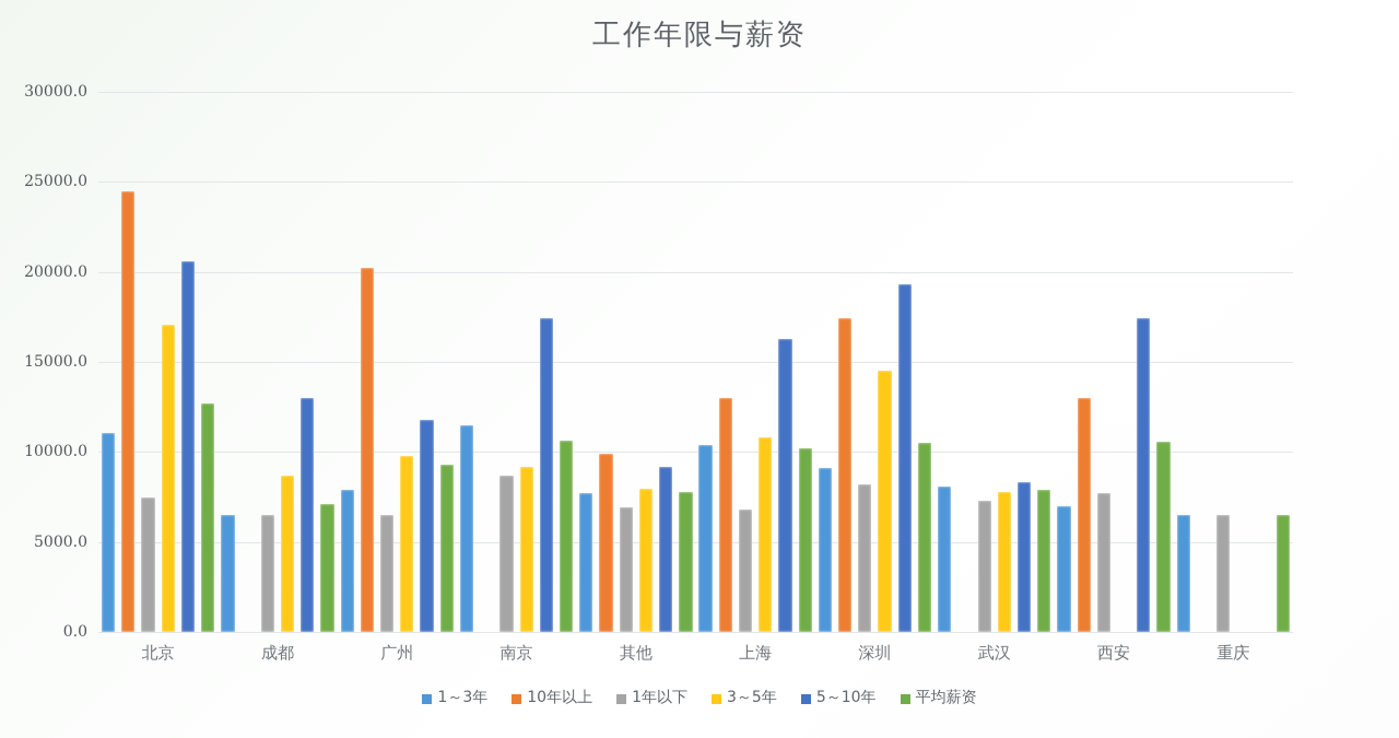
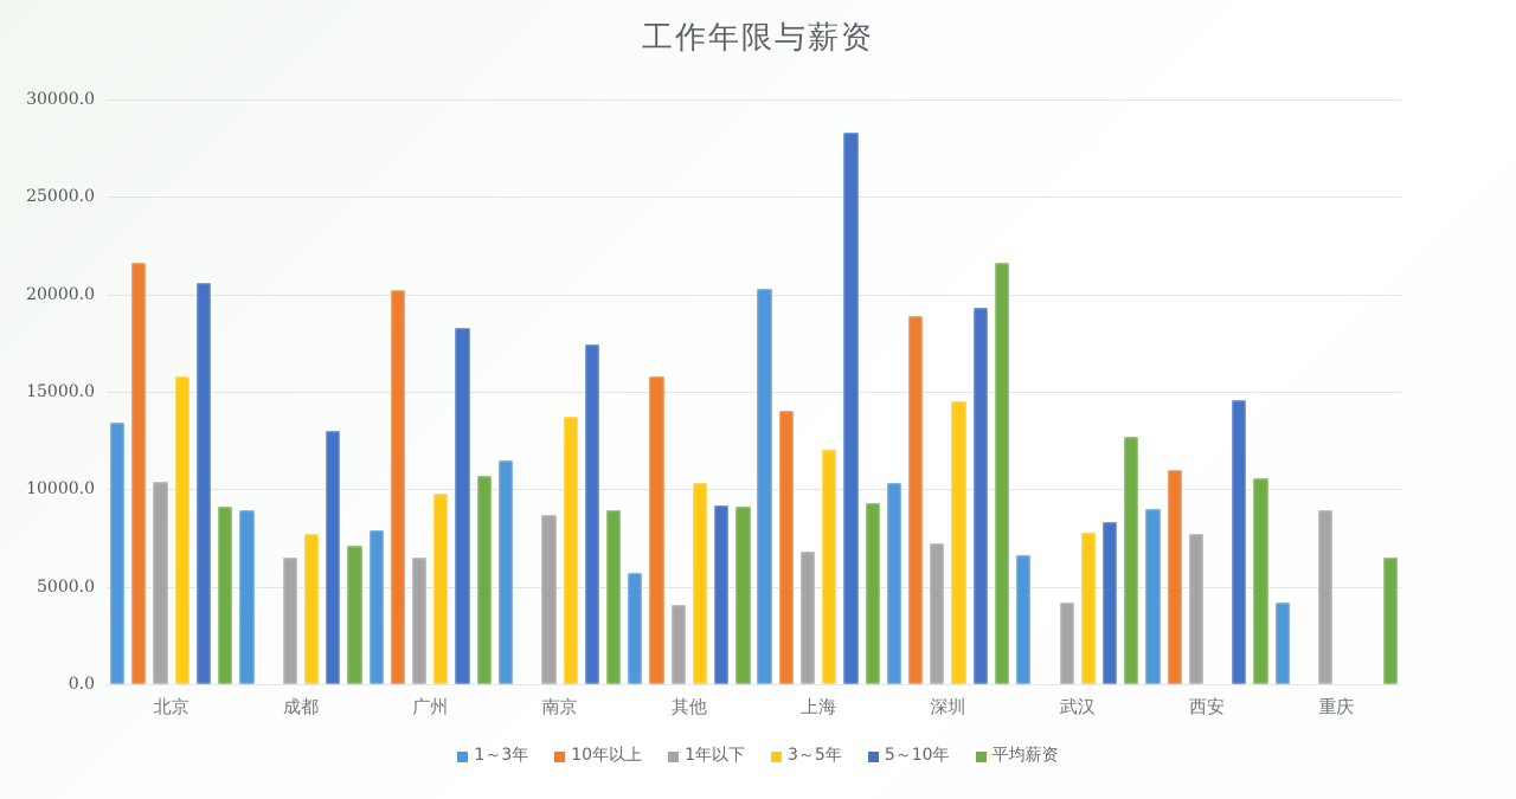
1～3年/北京: 11000 -> 13400
10年以上/北京: 24500 -> 21600
1年以下/北京: 7500 -> 10400
3～5年/北京: 17000 -> 15800
平均薪资/北京: 12700 -> 9100
1～3年/成都: 6500 -> 8900
3～5年/成都: 8700 -> 7700
5～10年/广州: 11800 -> 18300
平均薪资/广州: 9300 -> 10700
3～5年/南京: 9200 -> 13700
平均薪资/南京: 10600 -> 8900
1～3年/其他: 7700 -> 5700
10年以上/其他: 9900 -> 15800
1年以下/其他: 6900 -> 4100
3～5年/其他: 8000 -> 10300
平均薪资/其他: 7800 -> 9100
1～3年/上海: 10400 -> 20300
10年以上/上海: 13000 -> 14000
3～5年/上海: 10800 -> 12000
5～10年/上海: 16300 -> 28300
平均薪资/上海: 10200 -> 9300
1～3年/深圳: 9100 -> 10300
10年以上/深圳: 17400 -> 18900
1年以下/深圳: 8200 -> 7200
平均薪资/深圳: 10500 -> 21600
1～3年/武汉: 8100 -> 6600
1年以下/武汉: 7300 -> 4200
平均薪资/武汉: 7900 -> 12700
1～3年/西安: 7000 -> 9000
10年以上/西安: 13000 -> 11000
5～10年/西安: 17400 -> 14600
1～3年/重庆: 6500 -> 4200
1年以下/重庆: 6500 -> 8900
